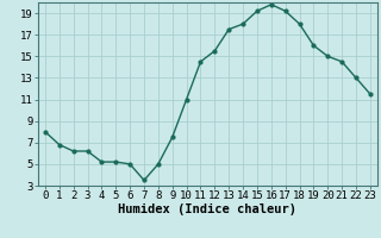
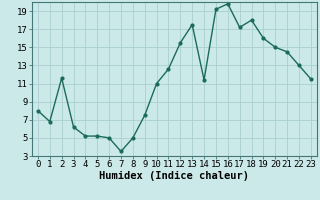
2: 6.2 -> 11.6
11: 14.5 -> 12.6
14: 18.0 -> 11.4
17: 19.2 -> 17.2
